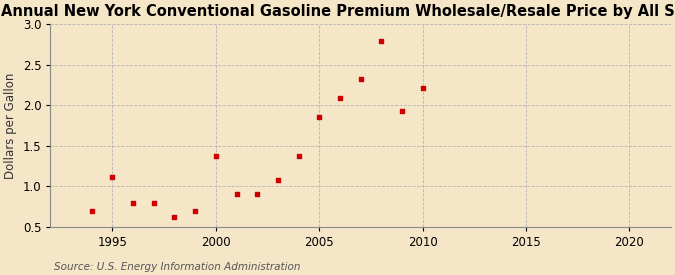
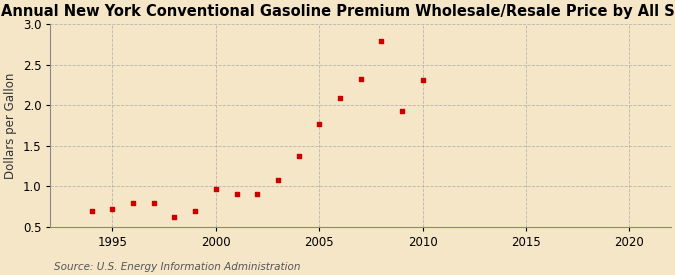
1995: 1.12 -> 0.72
2000: 1.38 -> 0.97
2005: 1.86 -> 1.77
2010: 2.22 -> 2.31
